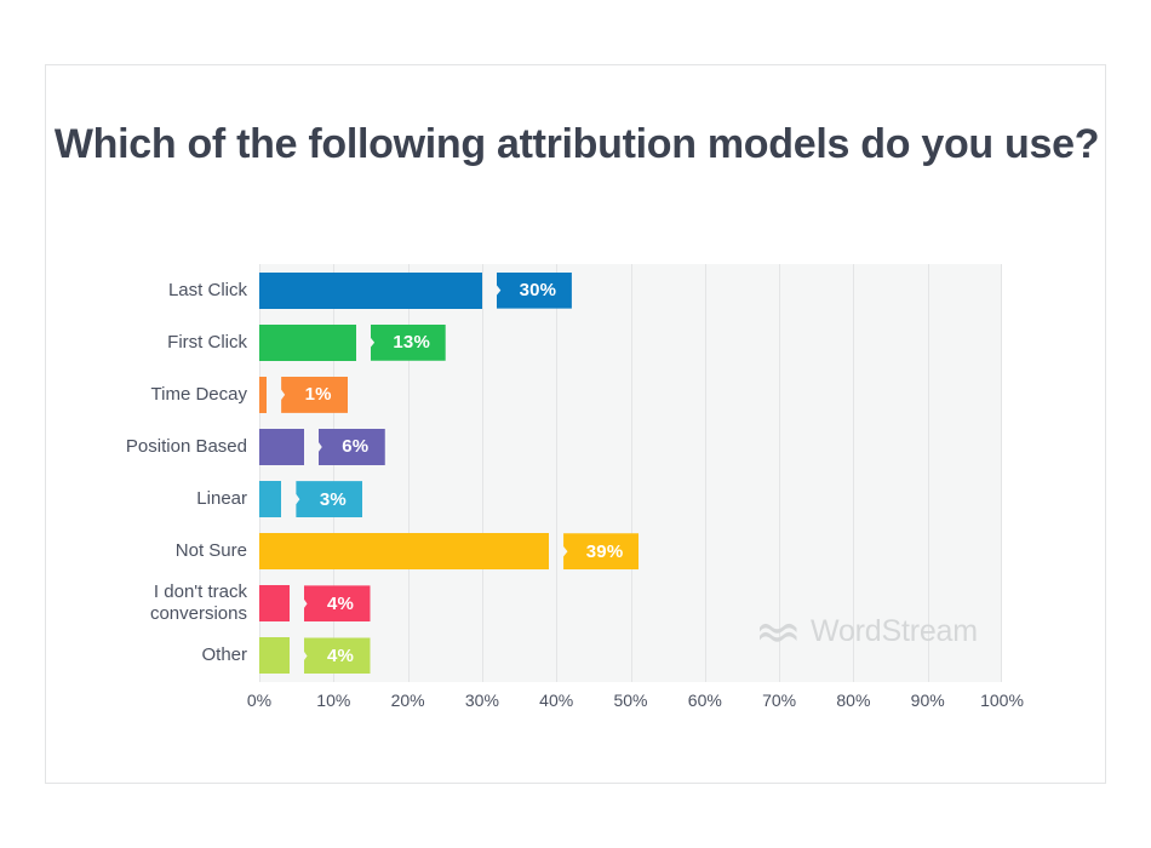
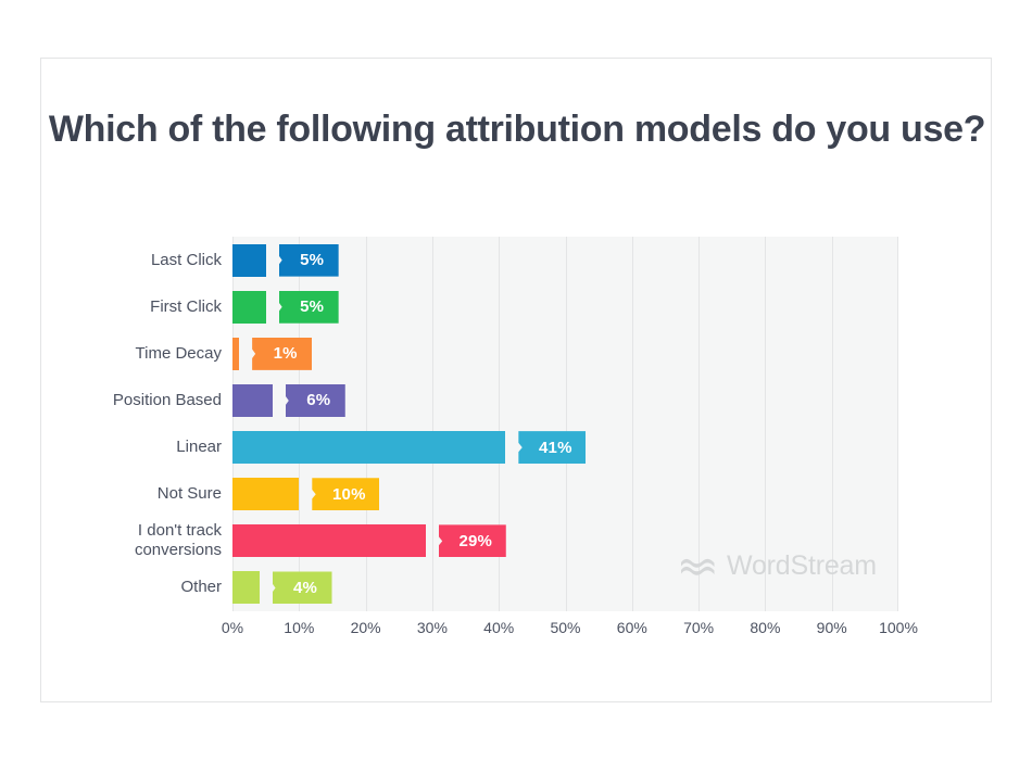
Last Click: 30% -> 5%
First Click: 13% -> 5%
Linear: 3% -> 41%
Not Sure: 39% -> 10%
I don't track conversions: 4% -> 29%
